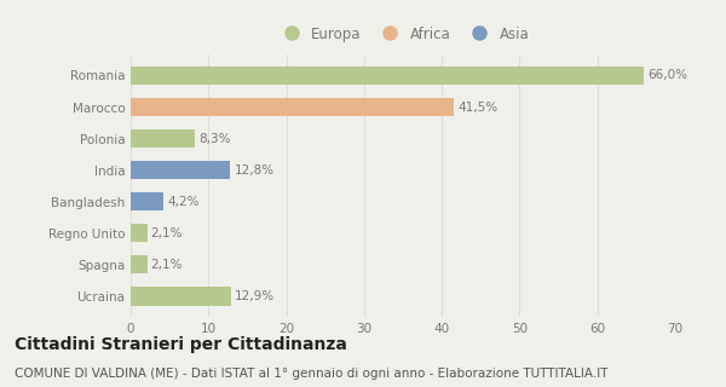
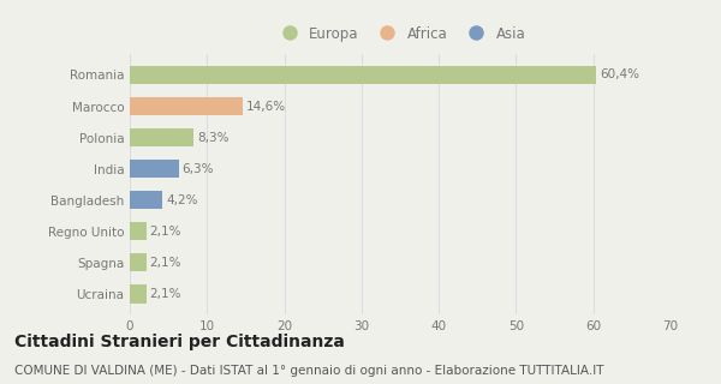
Romania: 66,0% -> 60,4%
Marocco: 41,5% -> 14,6%
India: 12,8% -> 6,3%
Ucraina: 12,9% -> 2,1%
